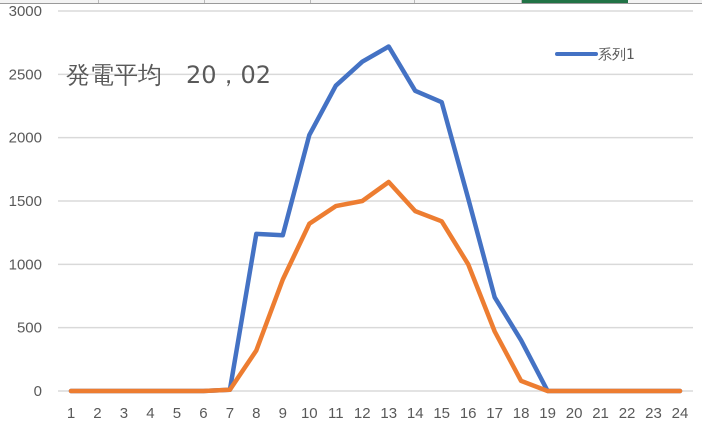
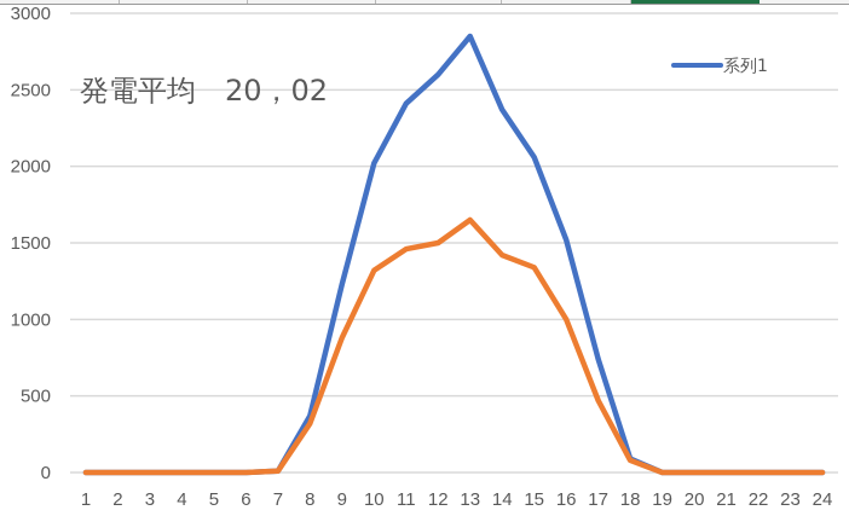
系列1/8: 1240 -> 370
系列1/13: 2720 -> 2850
系列1/15: 2280 -> 2060
系列1/18: 400 -> 90
